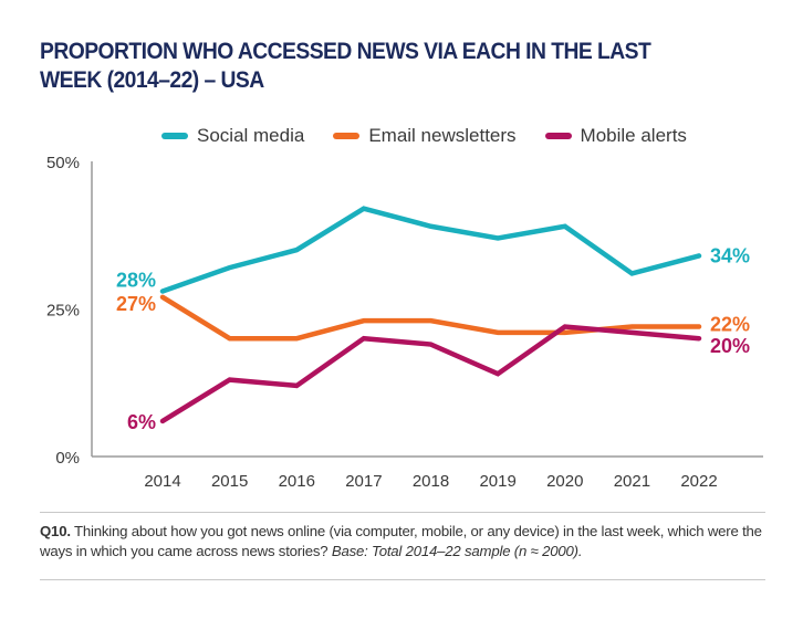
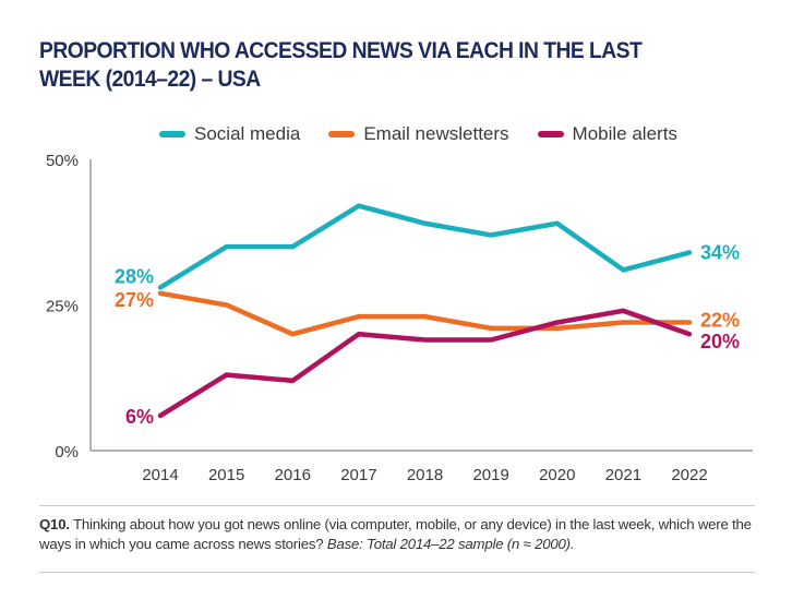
Social media/2015: 32% -> 35%
Email newsletters/2015: 20% -> 25%
Mobile alerts/2019: 14% -> 19%
Mobile alerts/2021: 21% -> 24%
